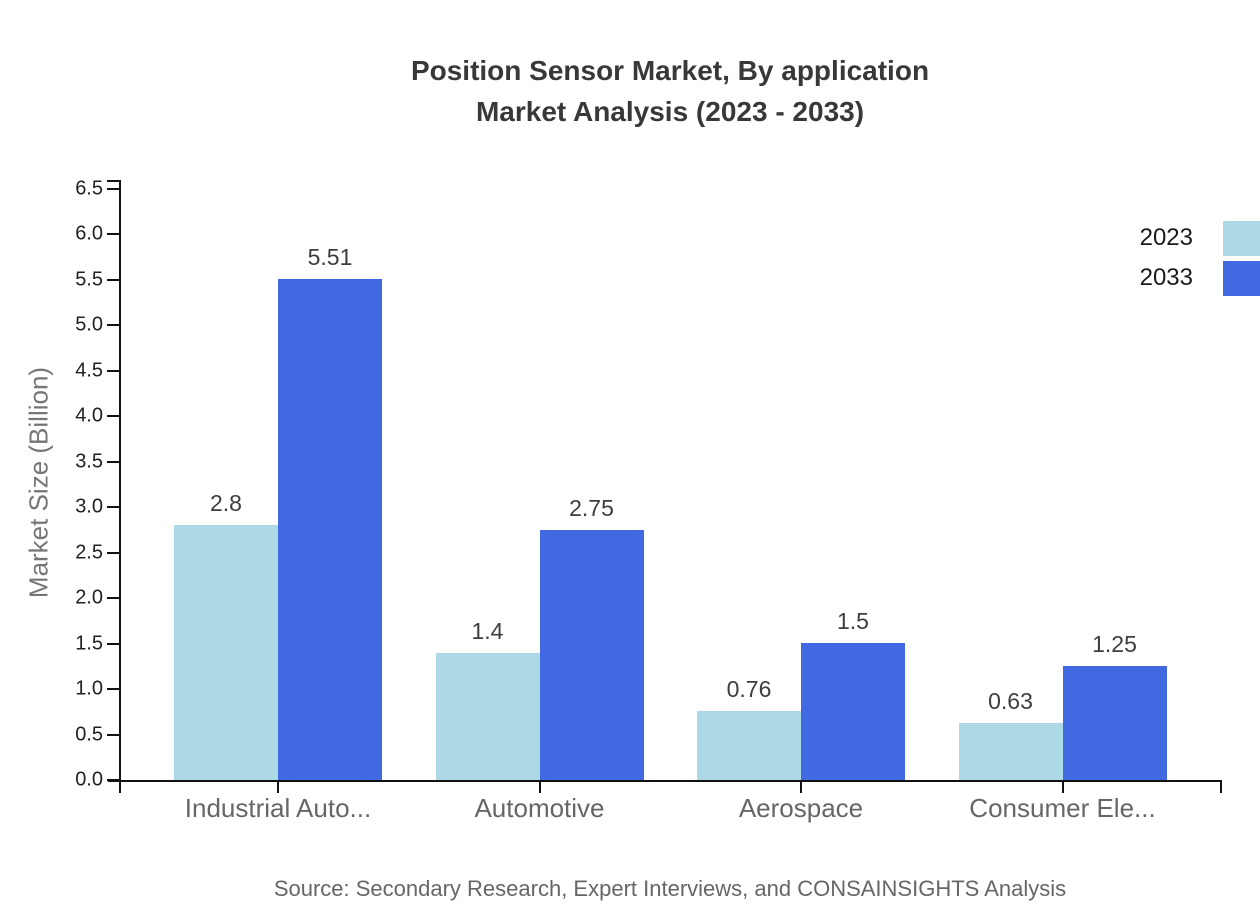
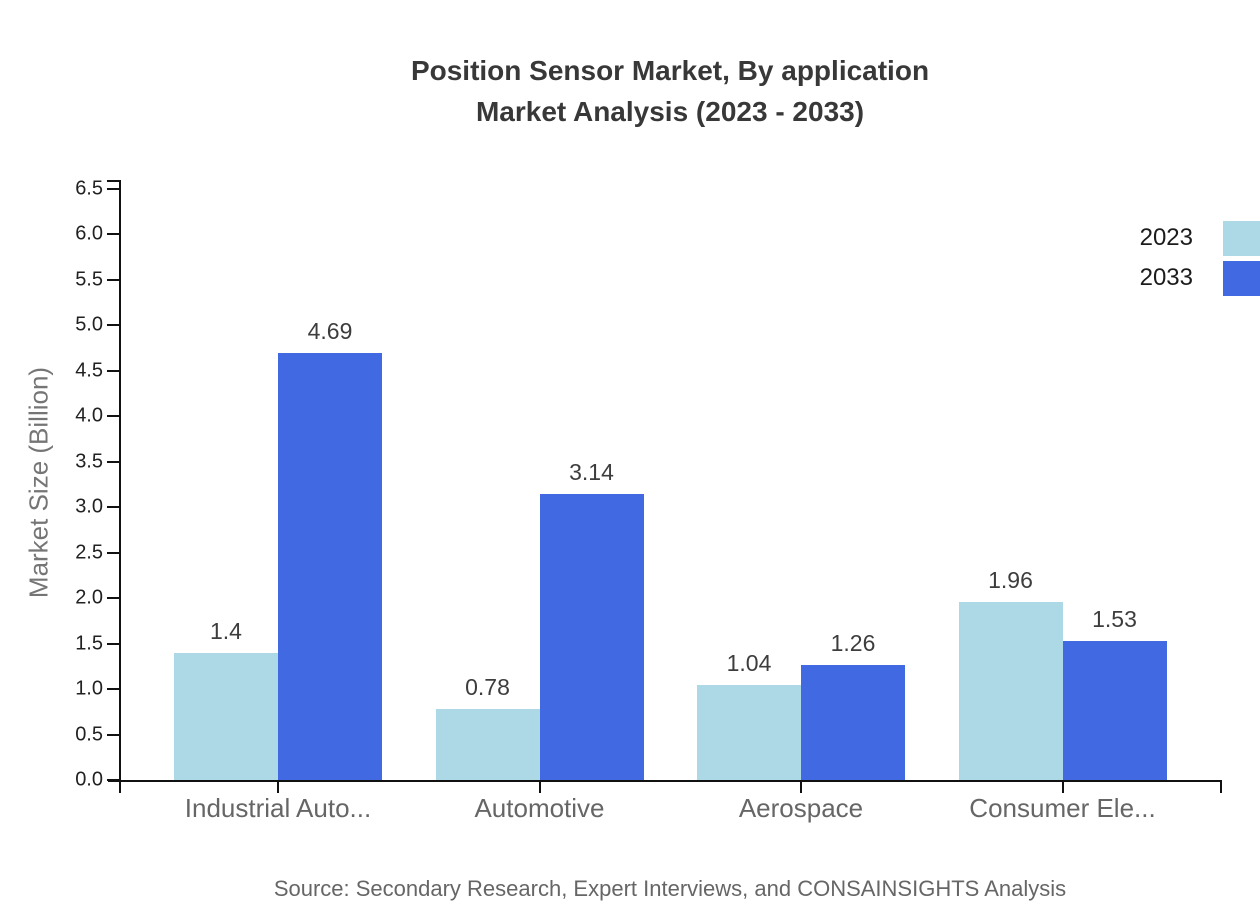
2023/Industrial Auto...: 2.8 -> 1.4
2033/Industrial Auto...: 5.51 -> 4.69
2023/Automotive: 1.4 -> 0.78
2033/Automotive: 2.75 -> 3.14
2023/Aerospace: 0.76 -> 1.04
2033/Aerospace: 1.5 -> 1.26
2023/Consumer Ele...: 0.63 -> 1.96
2033/Consumer Ele...: 1.25 -> 1.53
